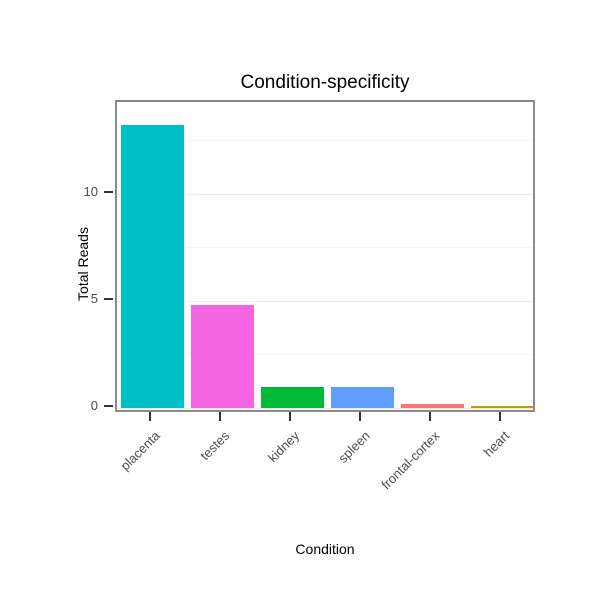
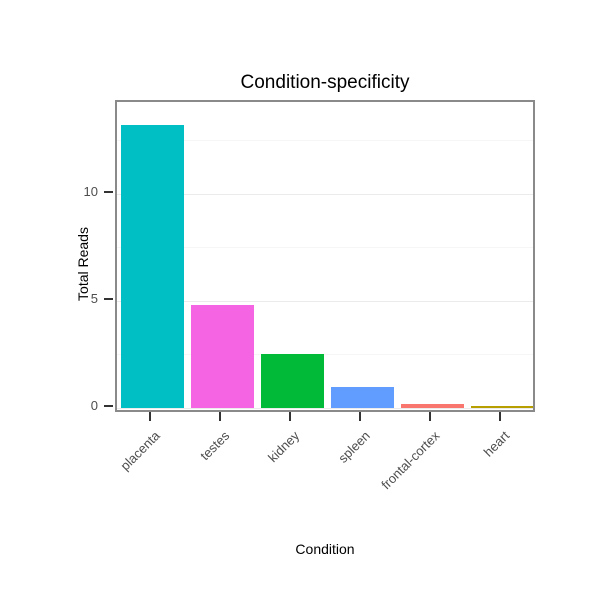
kidney: 1.0 -> 2.5
